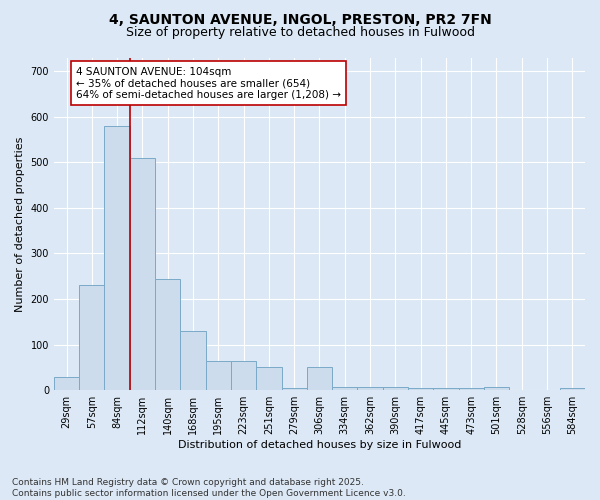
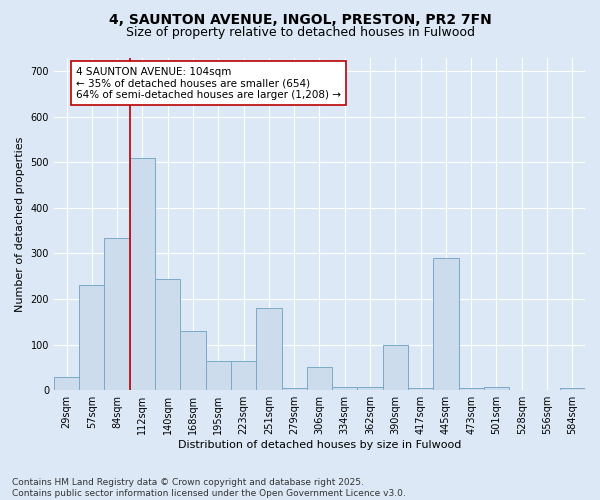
84sqm: 580 -> 335
251sqm: 50 -> 180
390sqm: 8 -> 100
445sqm: 5 -> 290
